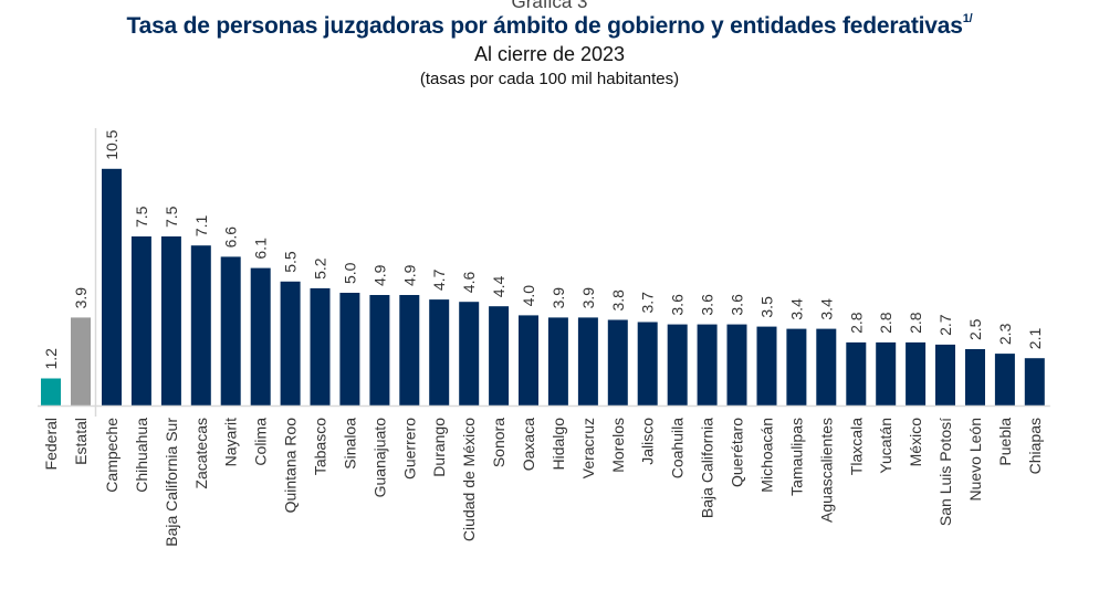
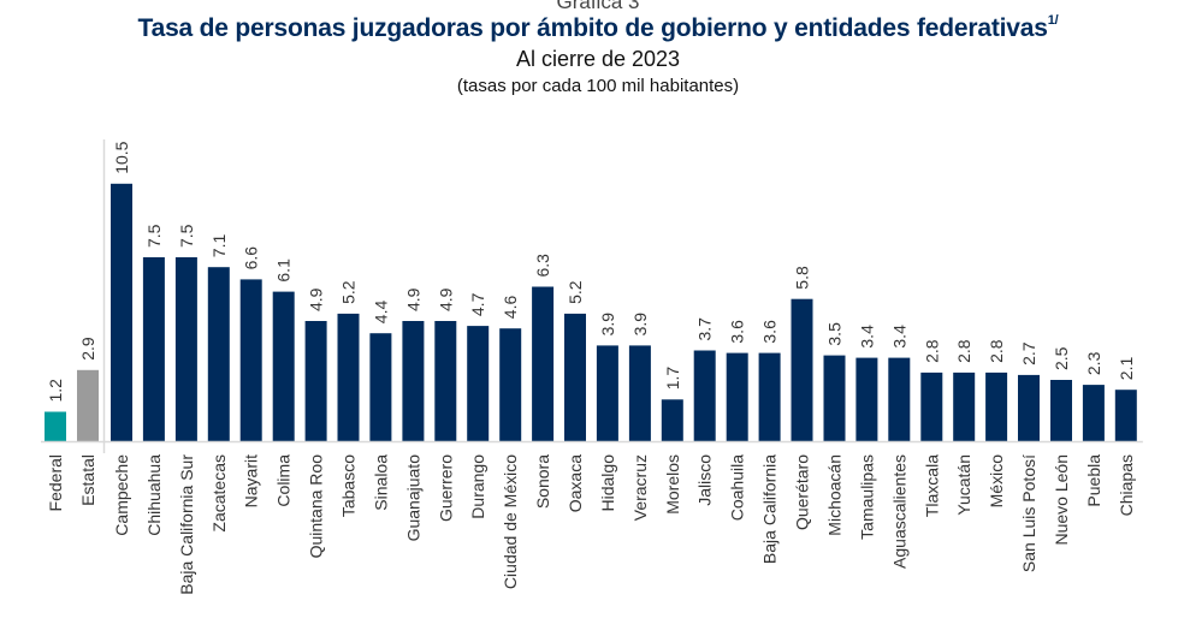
Estatal: 3.9 -> 2.9
Quintana Roo: 5.5 -> 4.9
Sinaloa: 5.0 -> 4.4
Sonora: 4.4 -> 6.3
Oaxaca: 4.0 -> 5.2
Morelos: 3.8 -> 1.7
Querétaro: 3.6 -> 5.8
